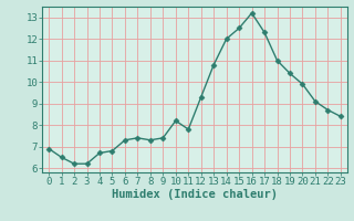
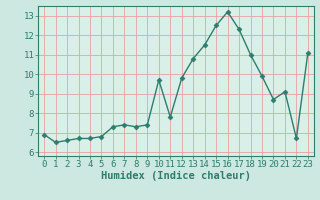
2: 6.2 -> 6.6
3: 6.2 -> 6.7
10: 8.2 -> 9.7
12: 9.3 -> 9.8
14: 12.0 -> 11.5
19: 10.4 -> 9.9
20: 9.9 -> 8.7
22: 8.7 -> 6.7
23: 8.4 -> 11.1
